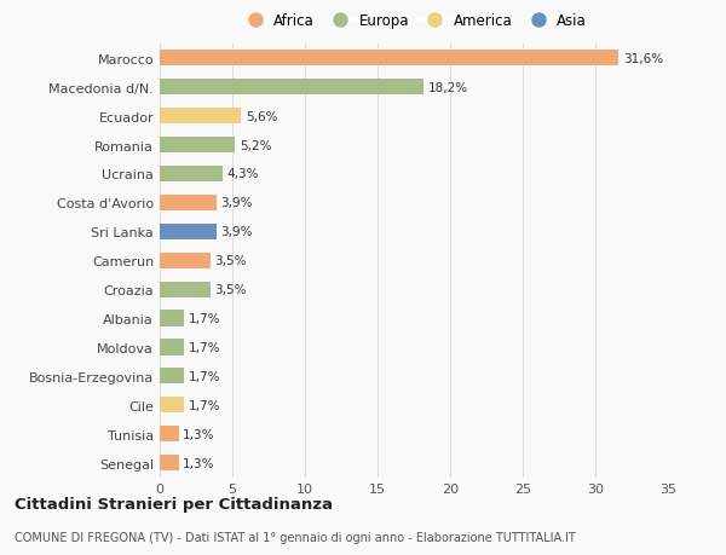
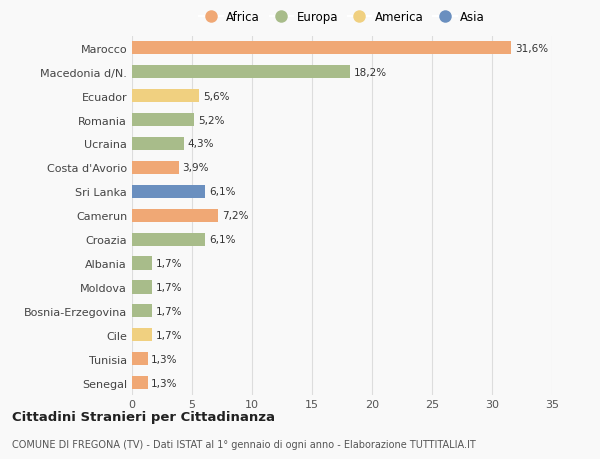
Sri Lanka: 3,9% -> 6,1%
Camerun: 3,5% -> 7,2%
Croazia: 3,5% -> 6,1%
